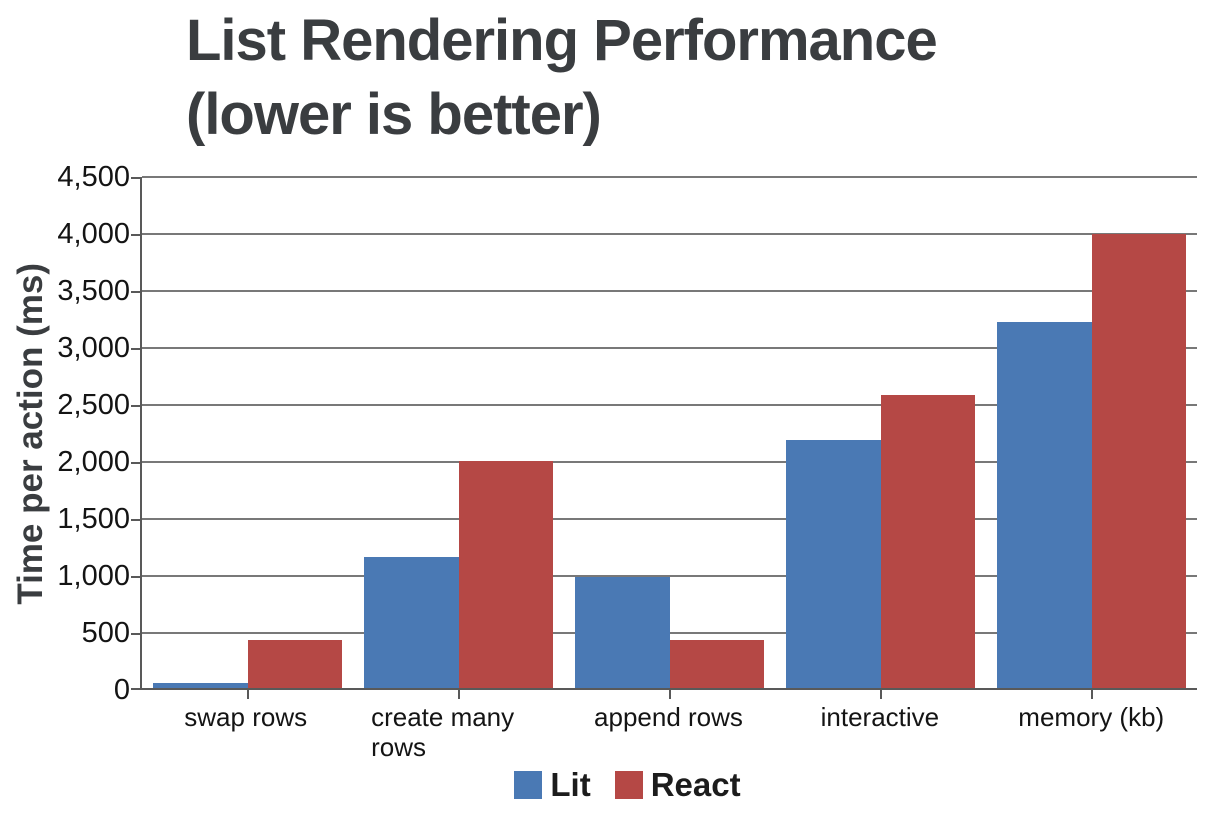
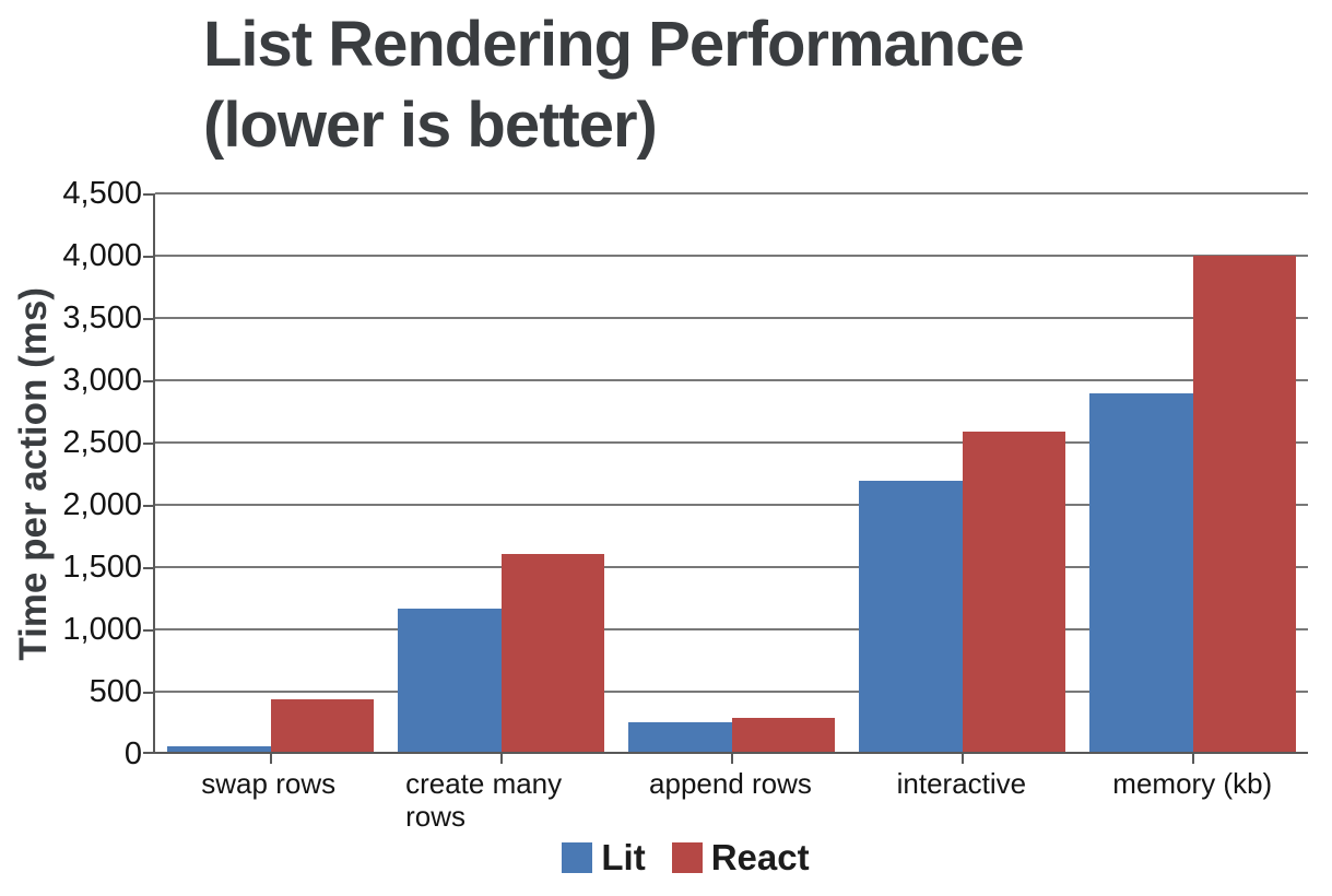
React/create many rows: 2000 -> 1590
Lit/append rows: 980 -> 240
React/append rows: 420 -> 280
Lit/memory (kb): 3220 -> 2890
